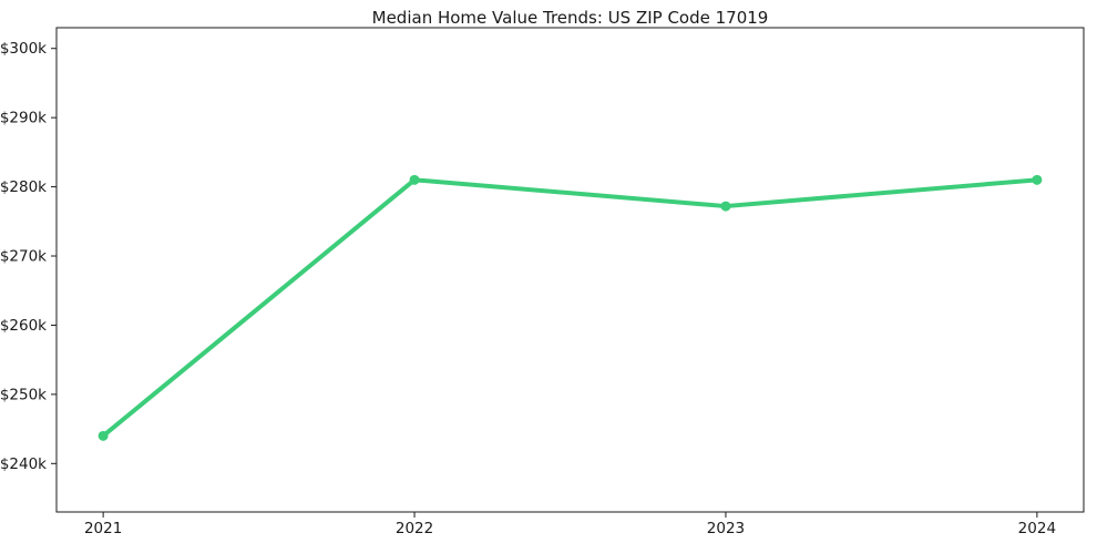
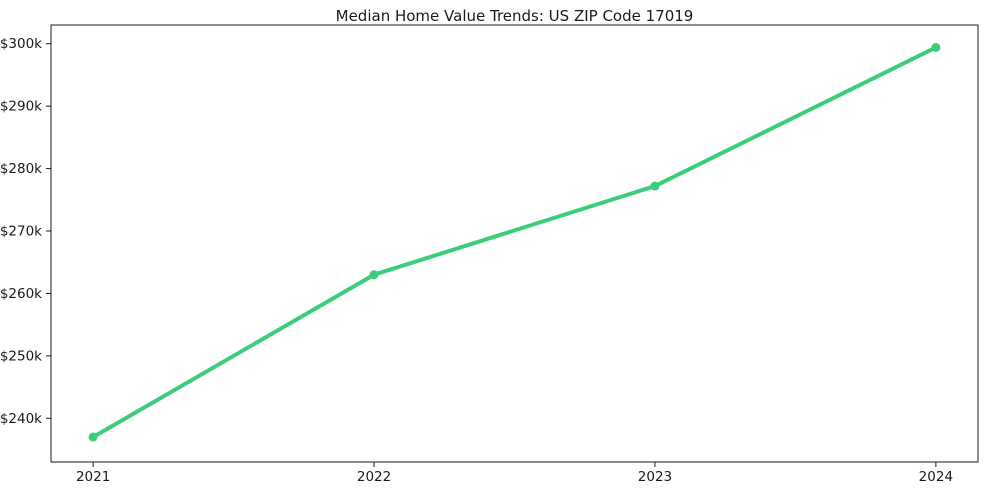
2021: $244k -> $237k
2022: $281k -> $263k
2024: $281k -> $299k
